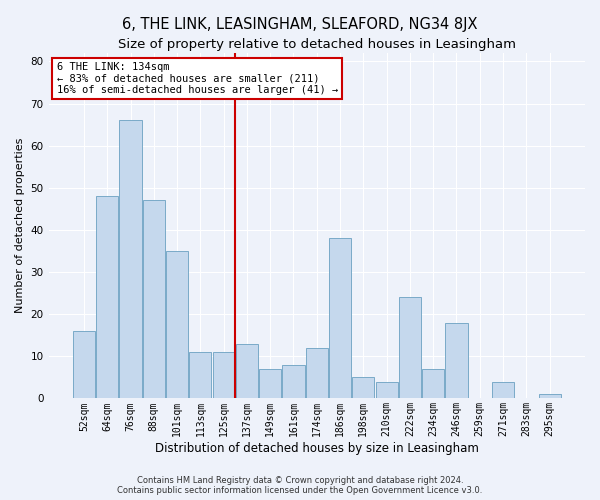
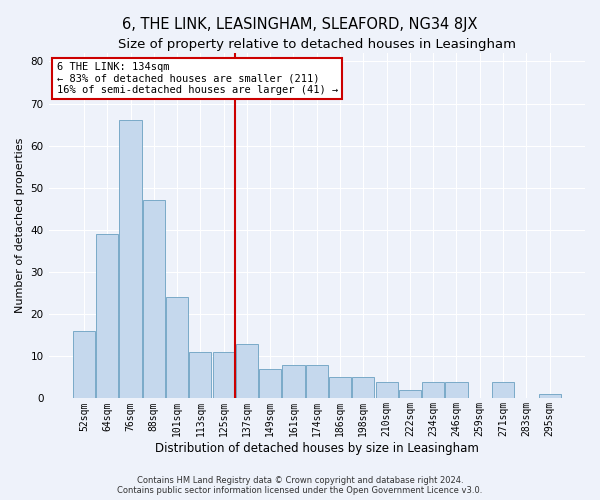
64sqm: 48 -> 39
101sqm: 35 -> 24
174sqm: 12 -> 8
186sqm: 38 -> 5
222sqm: 24 -> 2
234sqm: 7 -> 4
246sqm: 18 -> 4
